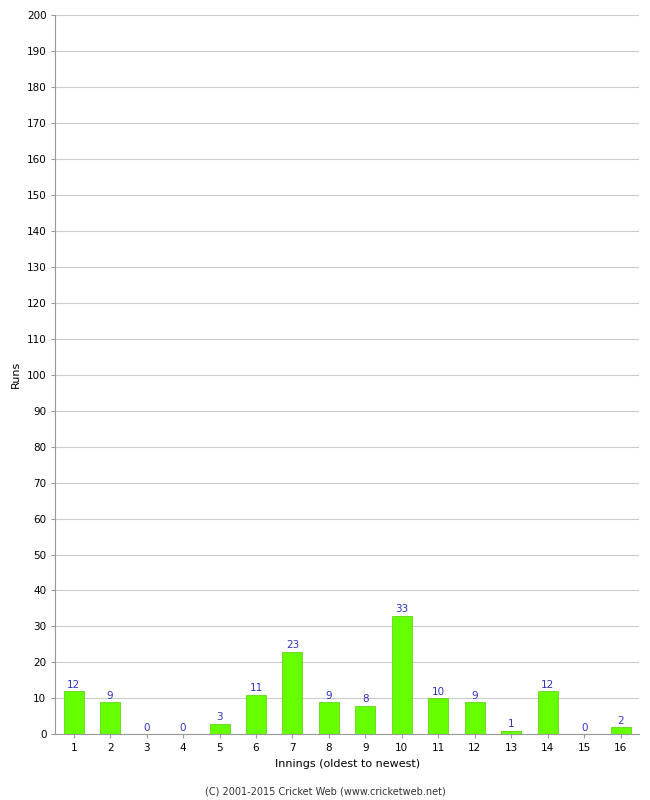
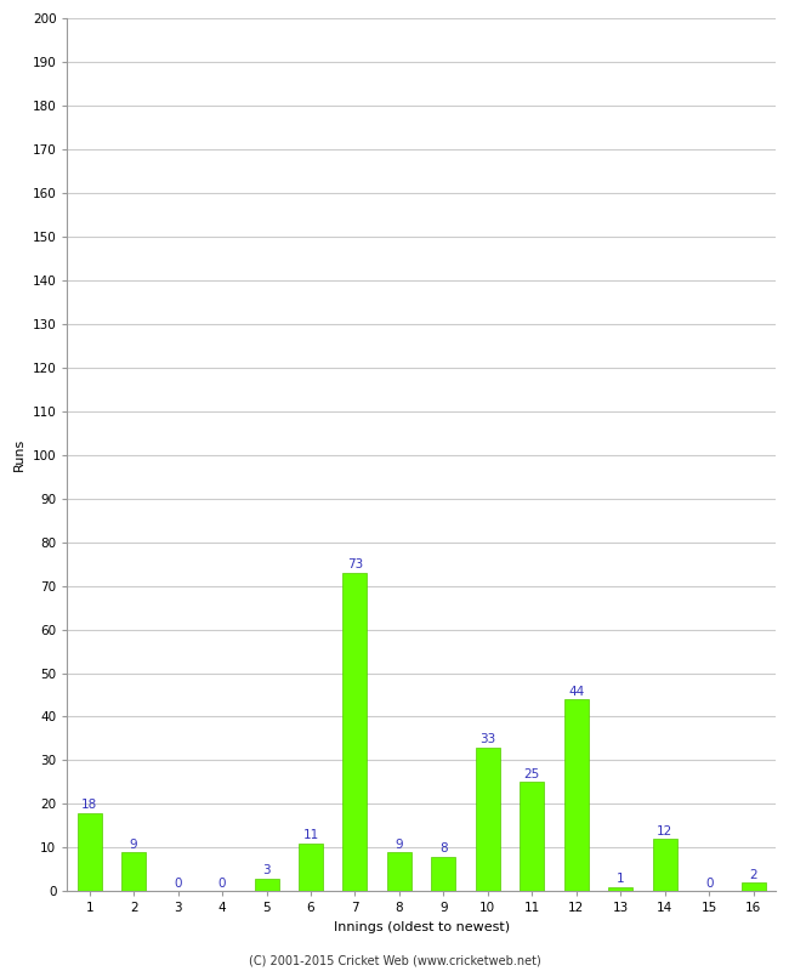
1: 12 -> 18
7: 23 -> 73
11: 10 -> 25
12: 9 -> 44
